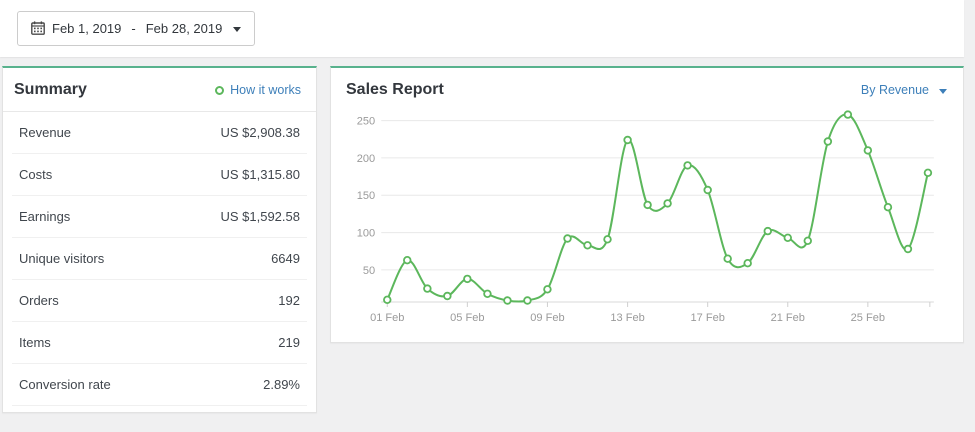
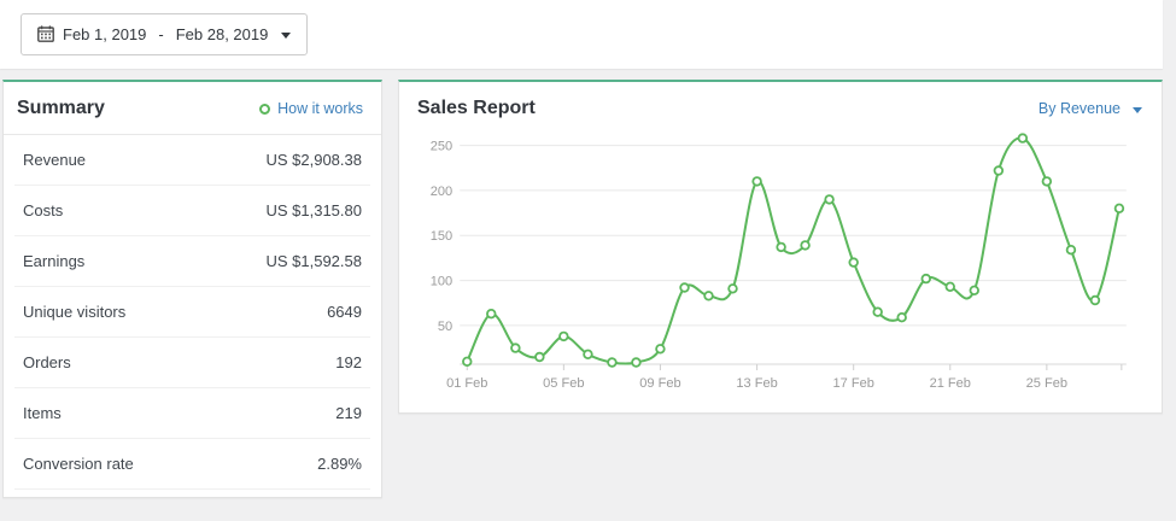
13 Feb: 220 -> 210
17 Feb: 160 -> 120
